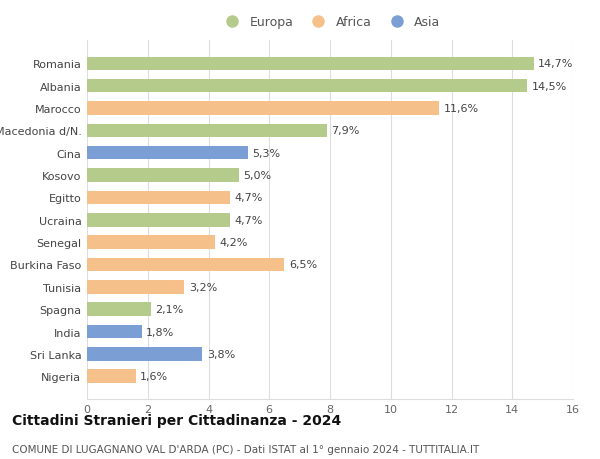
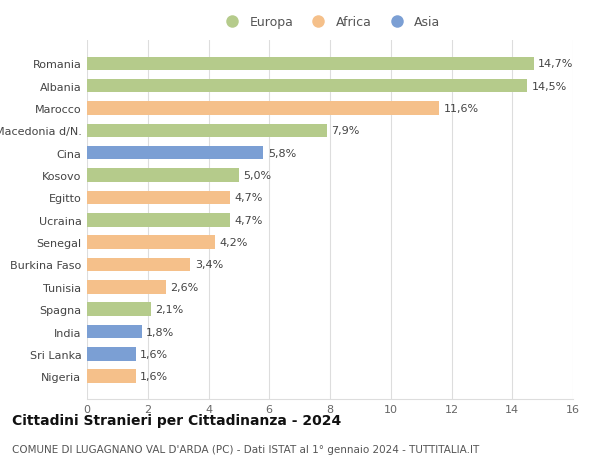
Cina: 5,3% -> 5,8%
Burkina Faso: 6,5% -> 3,4%
Tunisia: 3,2% -> 2,6%
Sri Lanka: 3,8% -> 1,6%
